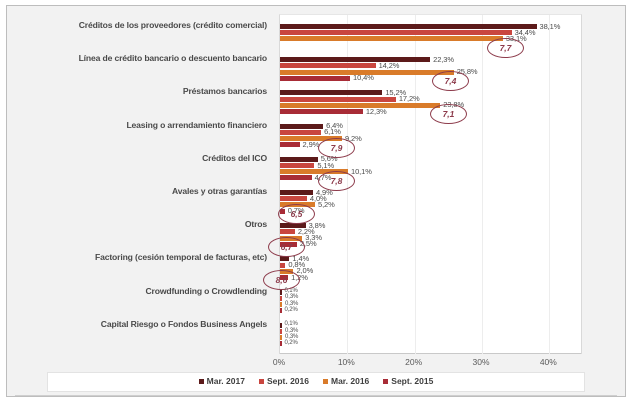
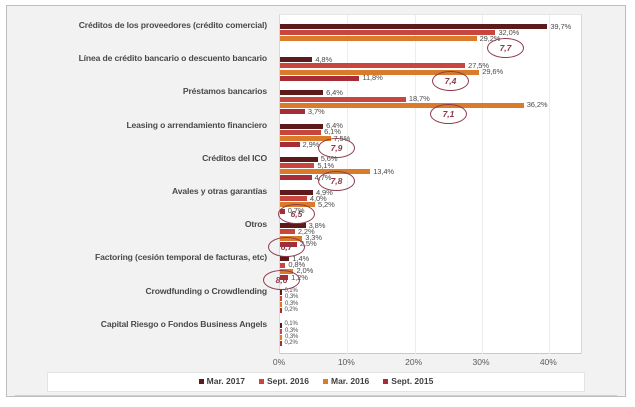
Mar. 2017/Créditos de los proveedores (crédito comercial): 38,1% -> 39,7%
Sept. 2016/Créditos de los proveedores (crédito comercial): 34,4% -> 32,0%
Mar. 2016/Créditos de los proveedores (crédito comercial): 33,1% -> 29,2%
Mar. 2017/Línea de crédito bancario o descuento bancario: 22,3% -> 4,8%
Sept. 2016/Línea de crédito bancario o descuento bancario: 14,2% -> 27,5%
Mar. 2016/Línea de crédito bancario o descuento bancario: 25,8% -> 29,6%
Sept. 2015/Línea de crédito bancario o descuento bancario: 10,4% -> 11,8%
Mar. 2017/Préstamos bancarios: 15,2% -> 6,4%
Sept. 2016/Préstamos bancarios: 17,2% -> 18,7%
Mar. 2016/Préstamos bancarios: 23,8% -> 36,2%
Sept. 2015/Préstamos bancarios: 12,3% -> 3,7%
Mar. 2016/Leasing o arrendamiento financiero: 9,2% -> 7,5%
Mar. 2016/Créditos del ICO: 10,1% -> 13,4%
